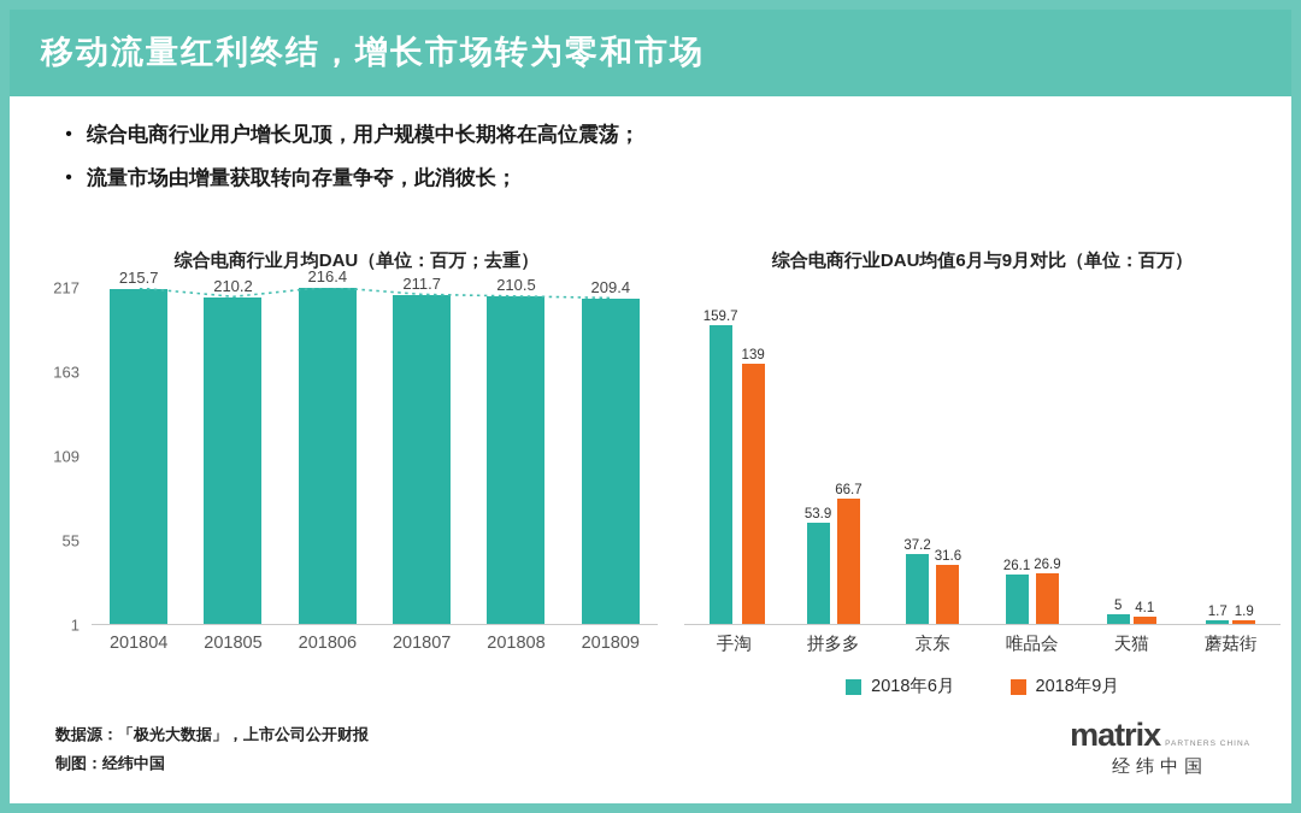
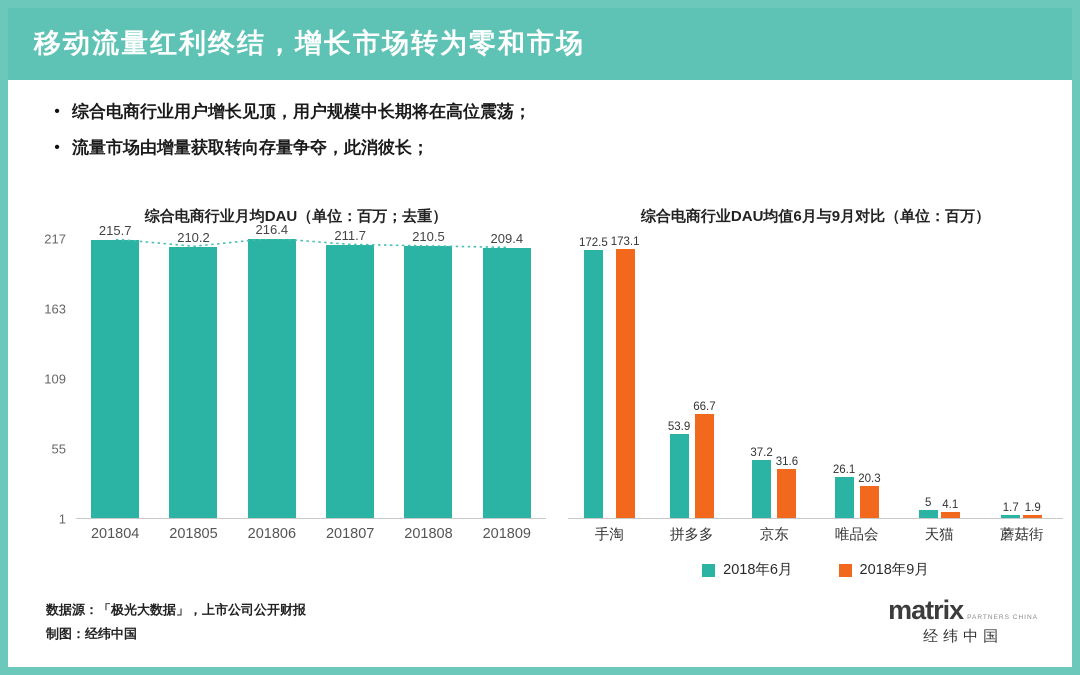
综合电商行业DAU均值6月与9月对比（单位：百万）/2018年6月/手淘: 159.7 -> 172.5
综合电商行业DAU均值6月与9月对比（单位：百万）/2018年9月/手淘: 139 -> 173.1
综合电商行业DAU均值6月与9月对比（单位：百万）/2018年9月/唯品会: 26.9 -> 20.3
